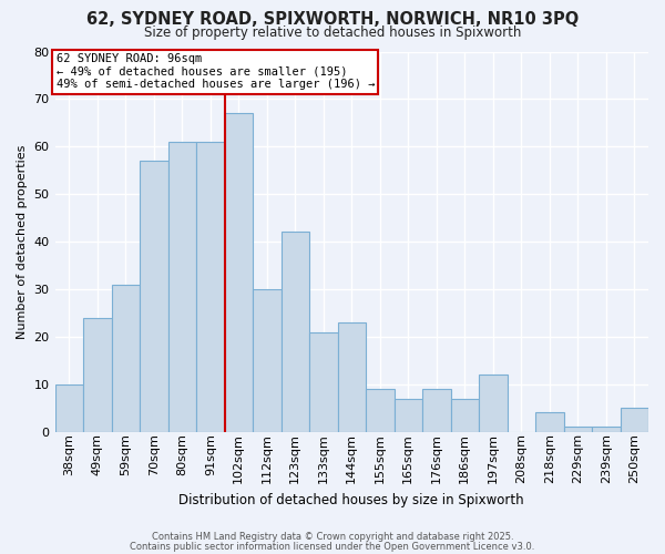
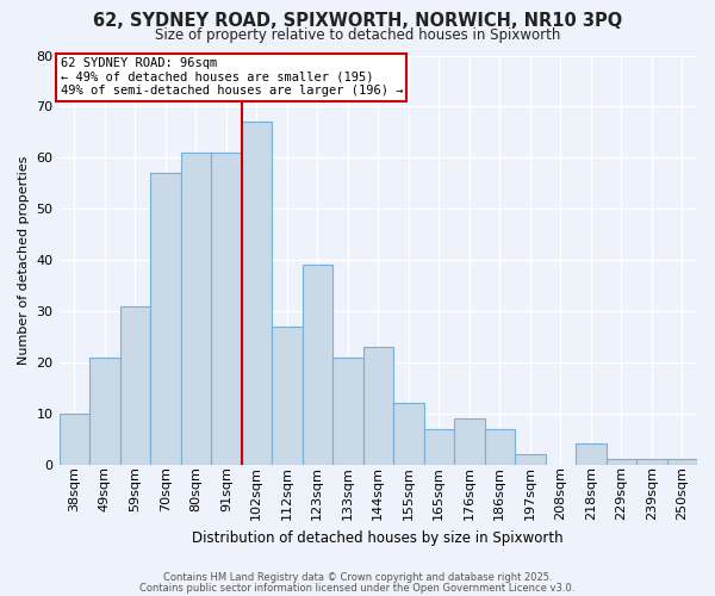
49sqm: 24 -> 21
112sqm: 30 -> 27
123sqm: 42 -> 39
155sqm: 9 -> 12
197sqm: 12 -> 2
250sqm: 5 -> 1
